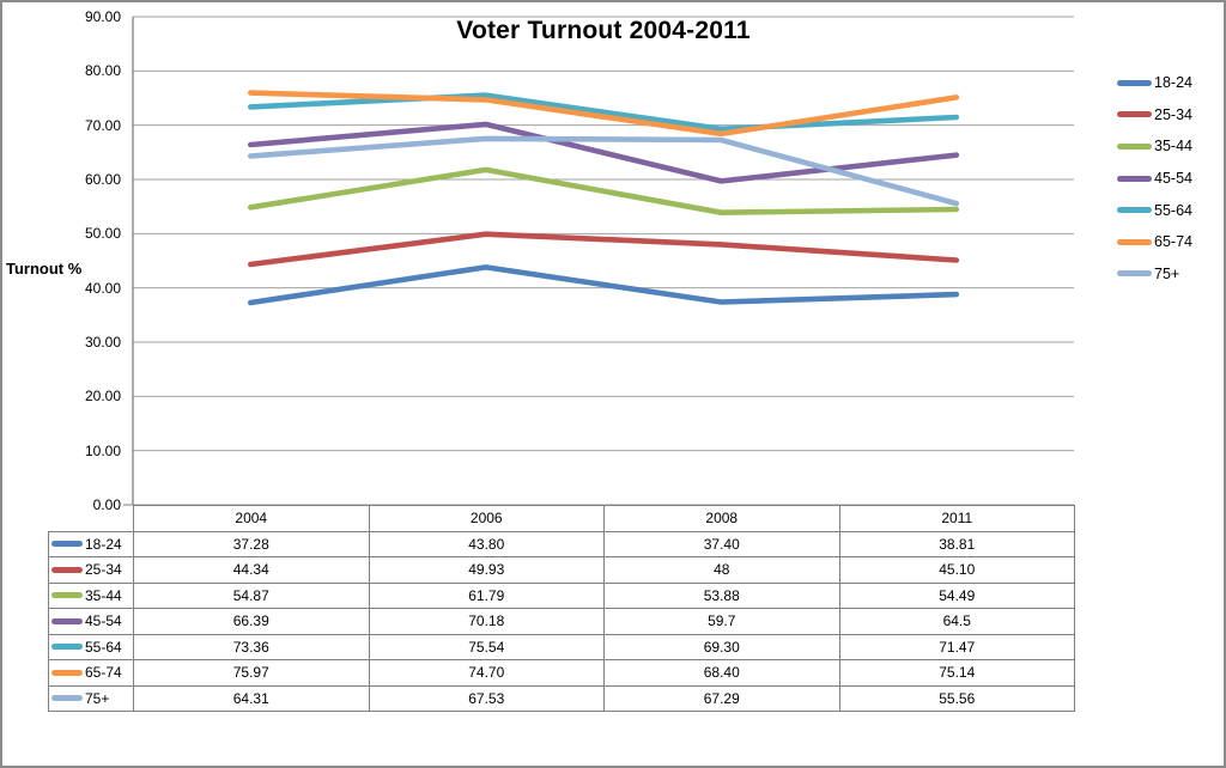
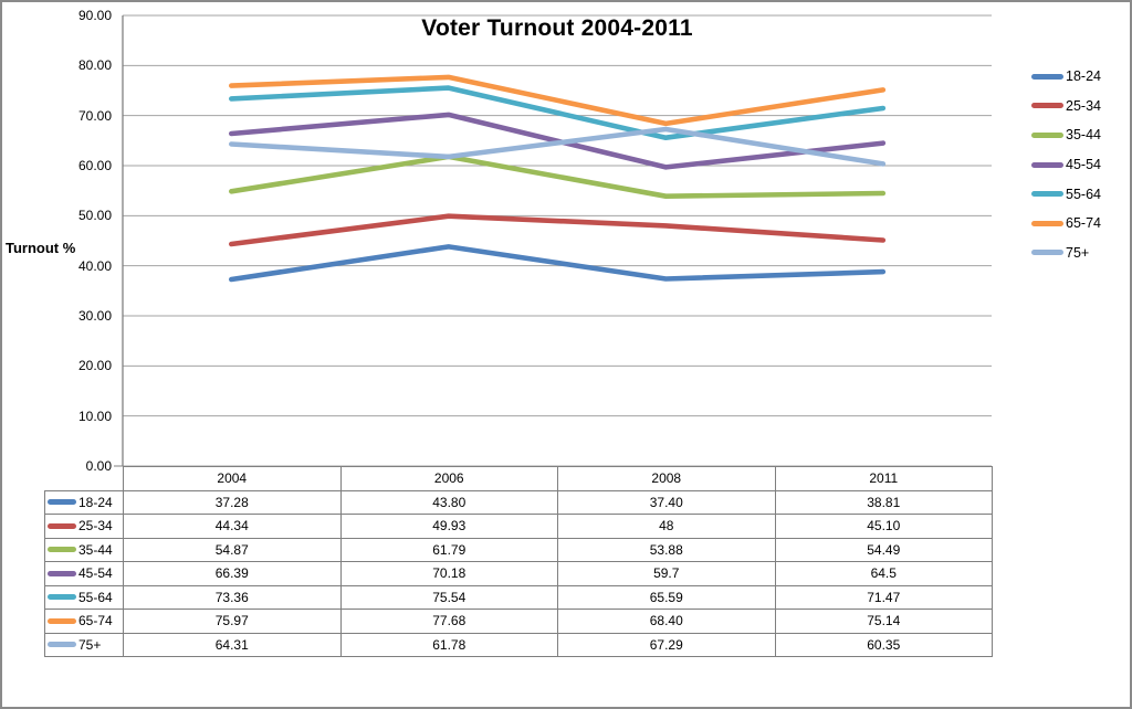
65-74/2006: 74.70 -> 77.68
75+/2006: 67.53 -> 61.78
55-64/2008: 69.30 -> 65.59
75+/2011: 55.56 -> 60.35
